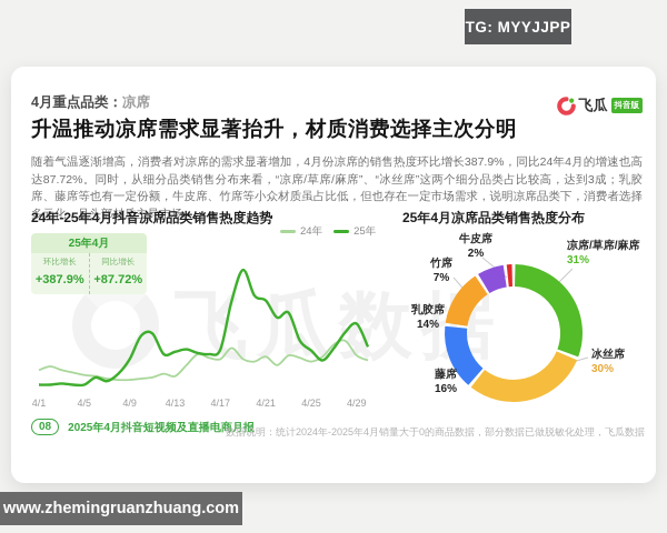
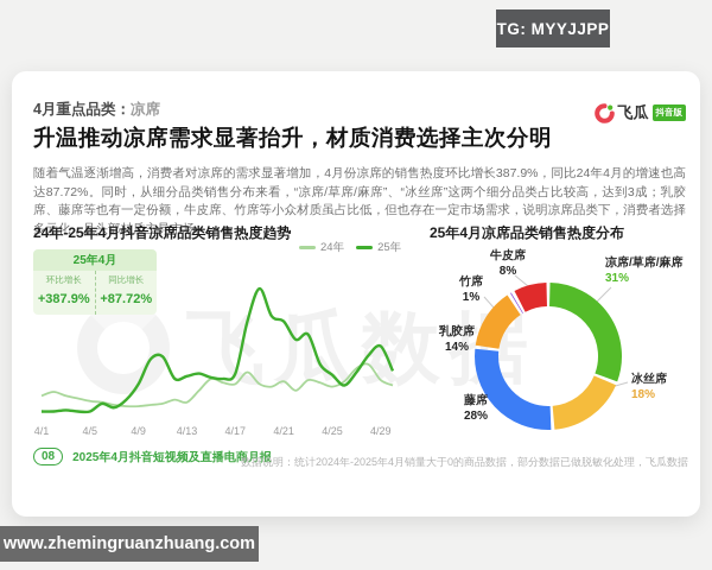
25年4月凉席品类销售热度分布/冰丝席: 30% -> 18%
25年4月凉席品类销售热度分布/藤席: 16% -> 28%
25年4月凉席品类销售热度分布/竹席: 7% -> 1%
25年4月凉席品类销售热度分布/牛皮席: 2% -> 8%
